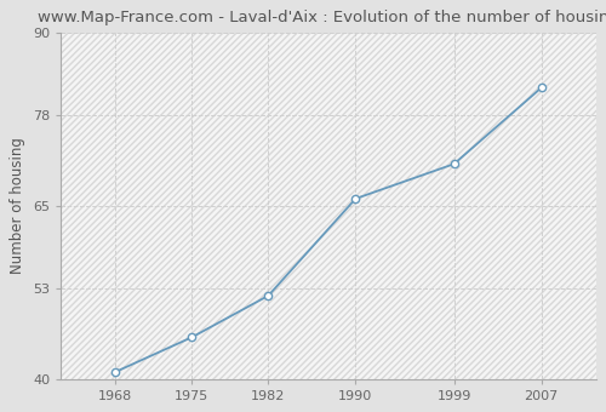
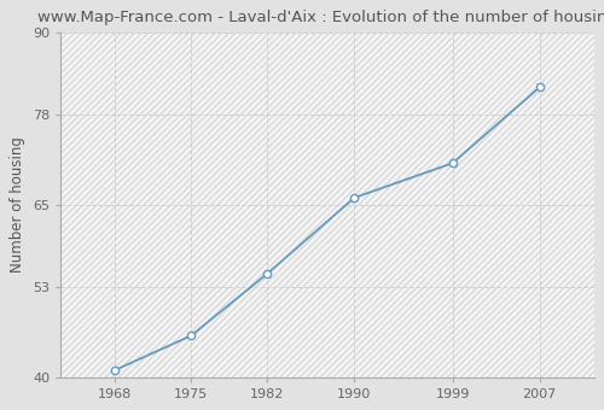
1982: 52 -> 55
